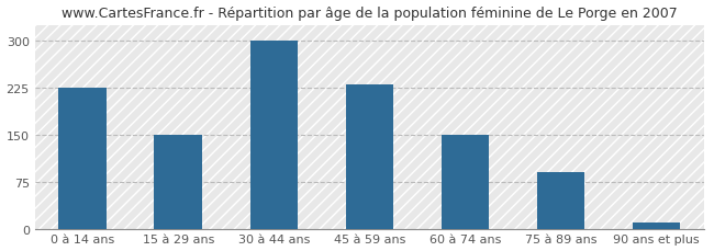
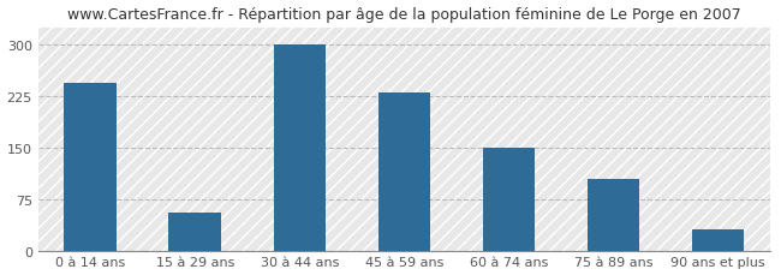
0 à 14 ans: 225 -> 244
15 à 29 ans: 150 -> 56
75 à 89 ans: 90 -> 104
90 ans et plus: 10 -> 30
